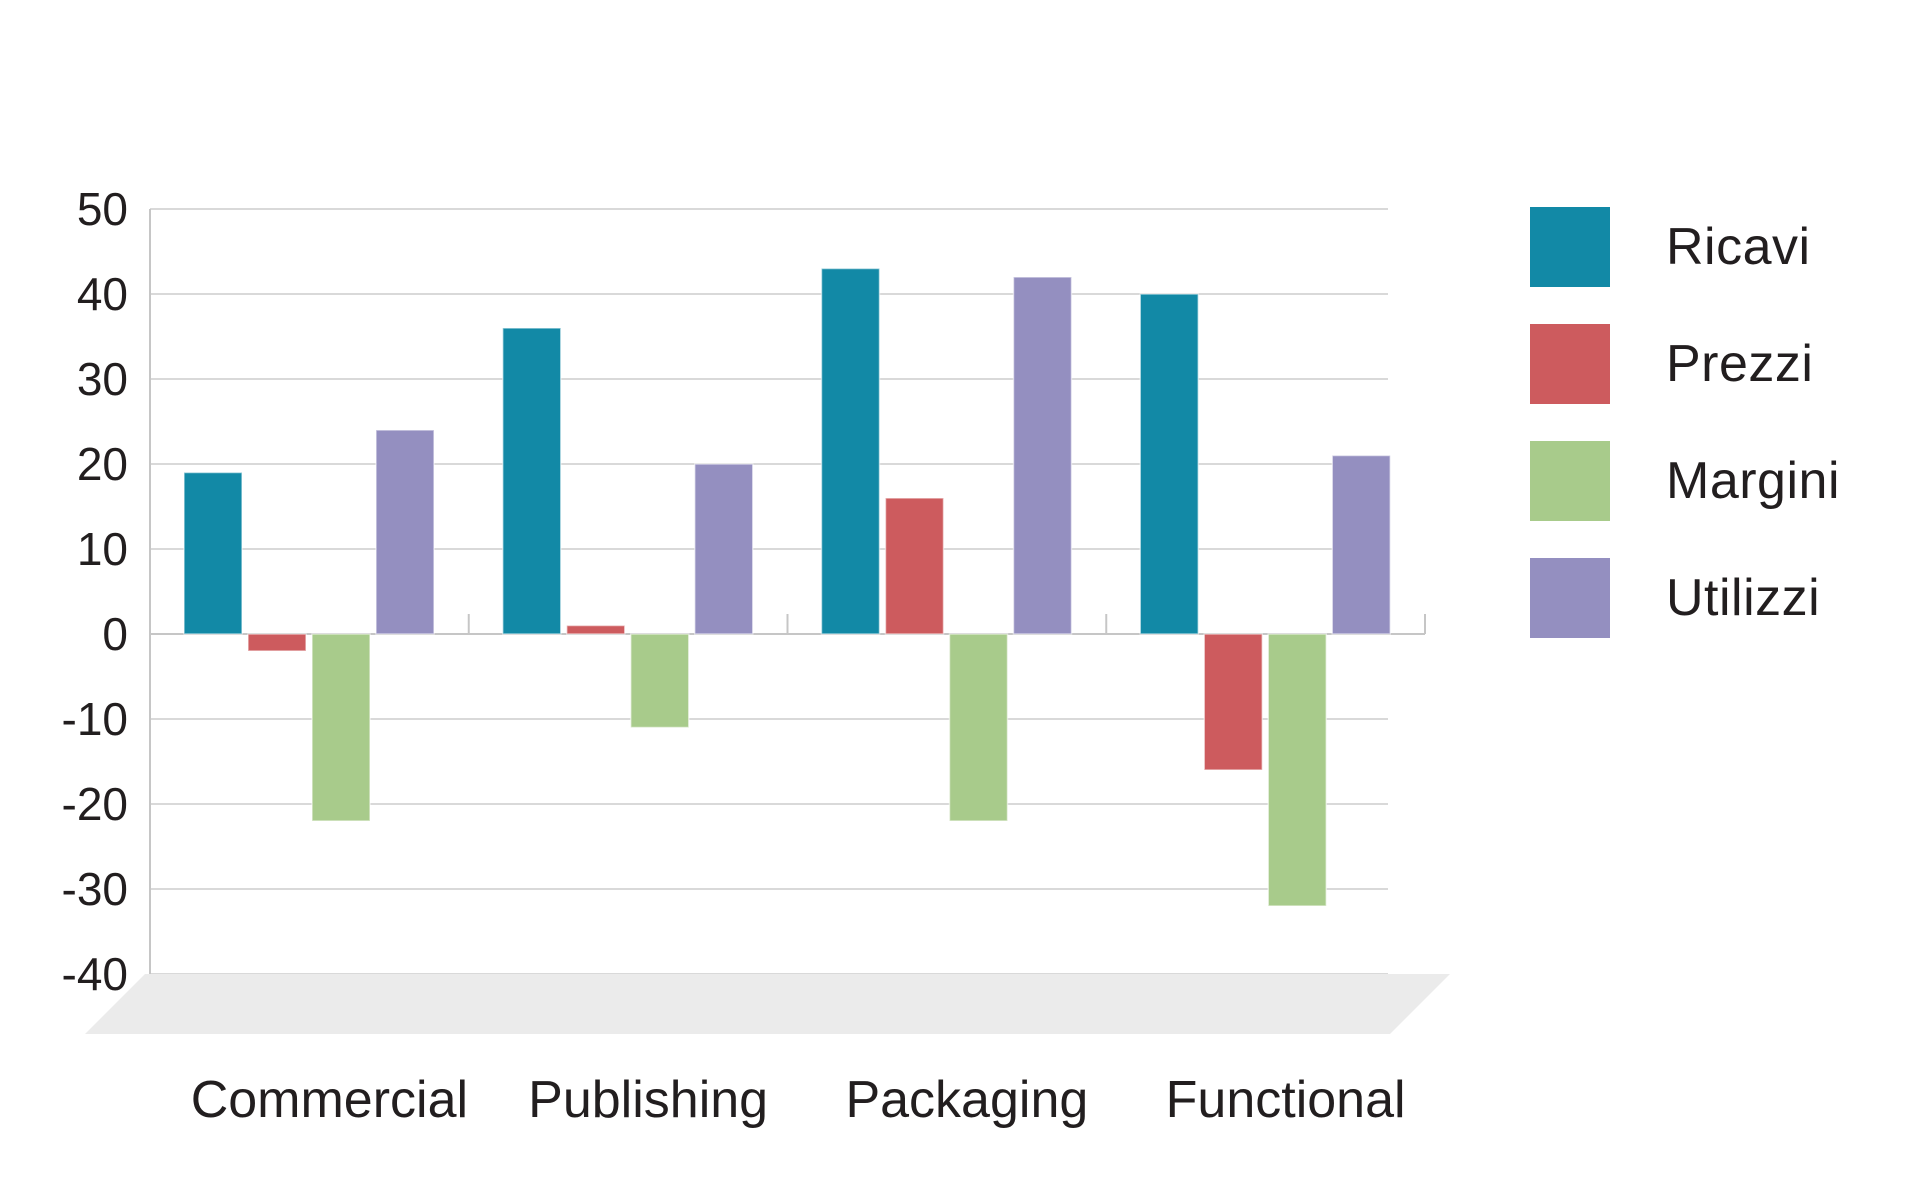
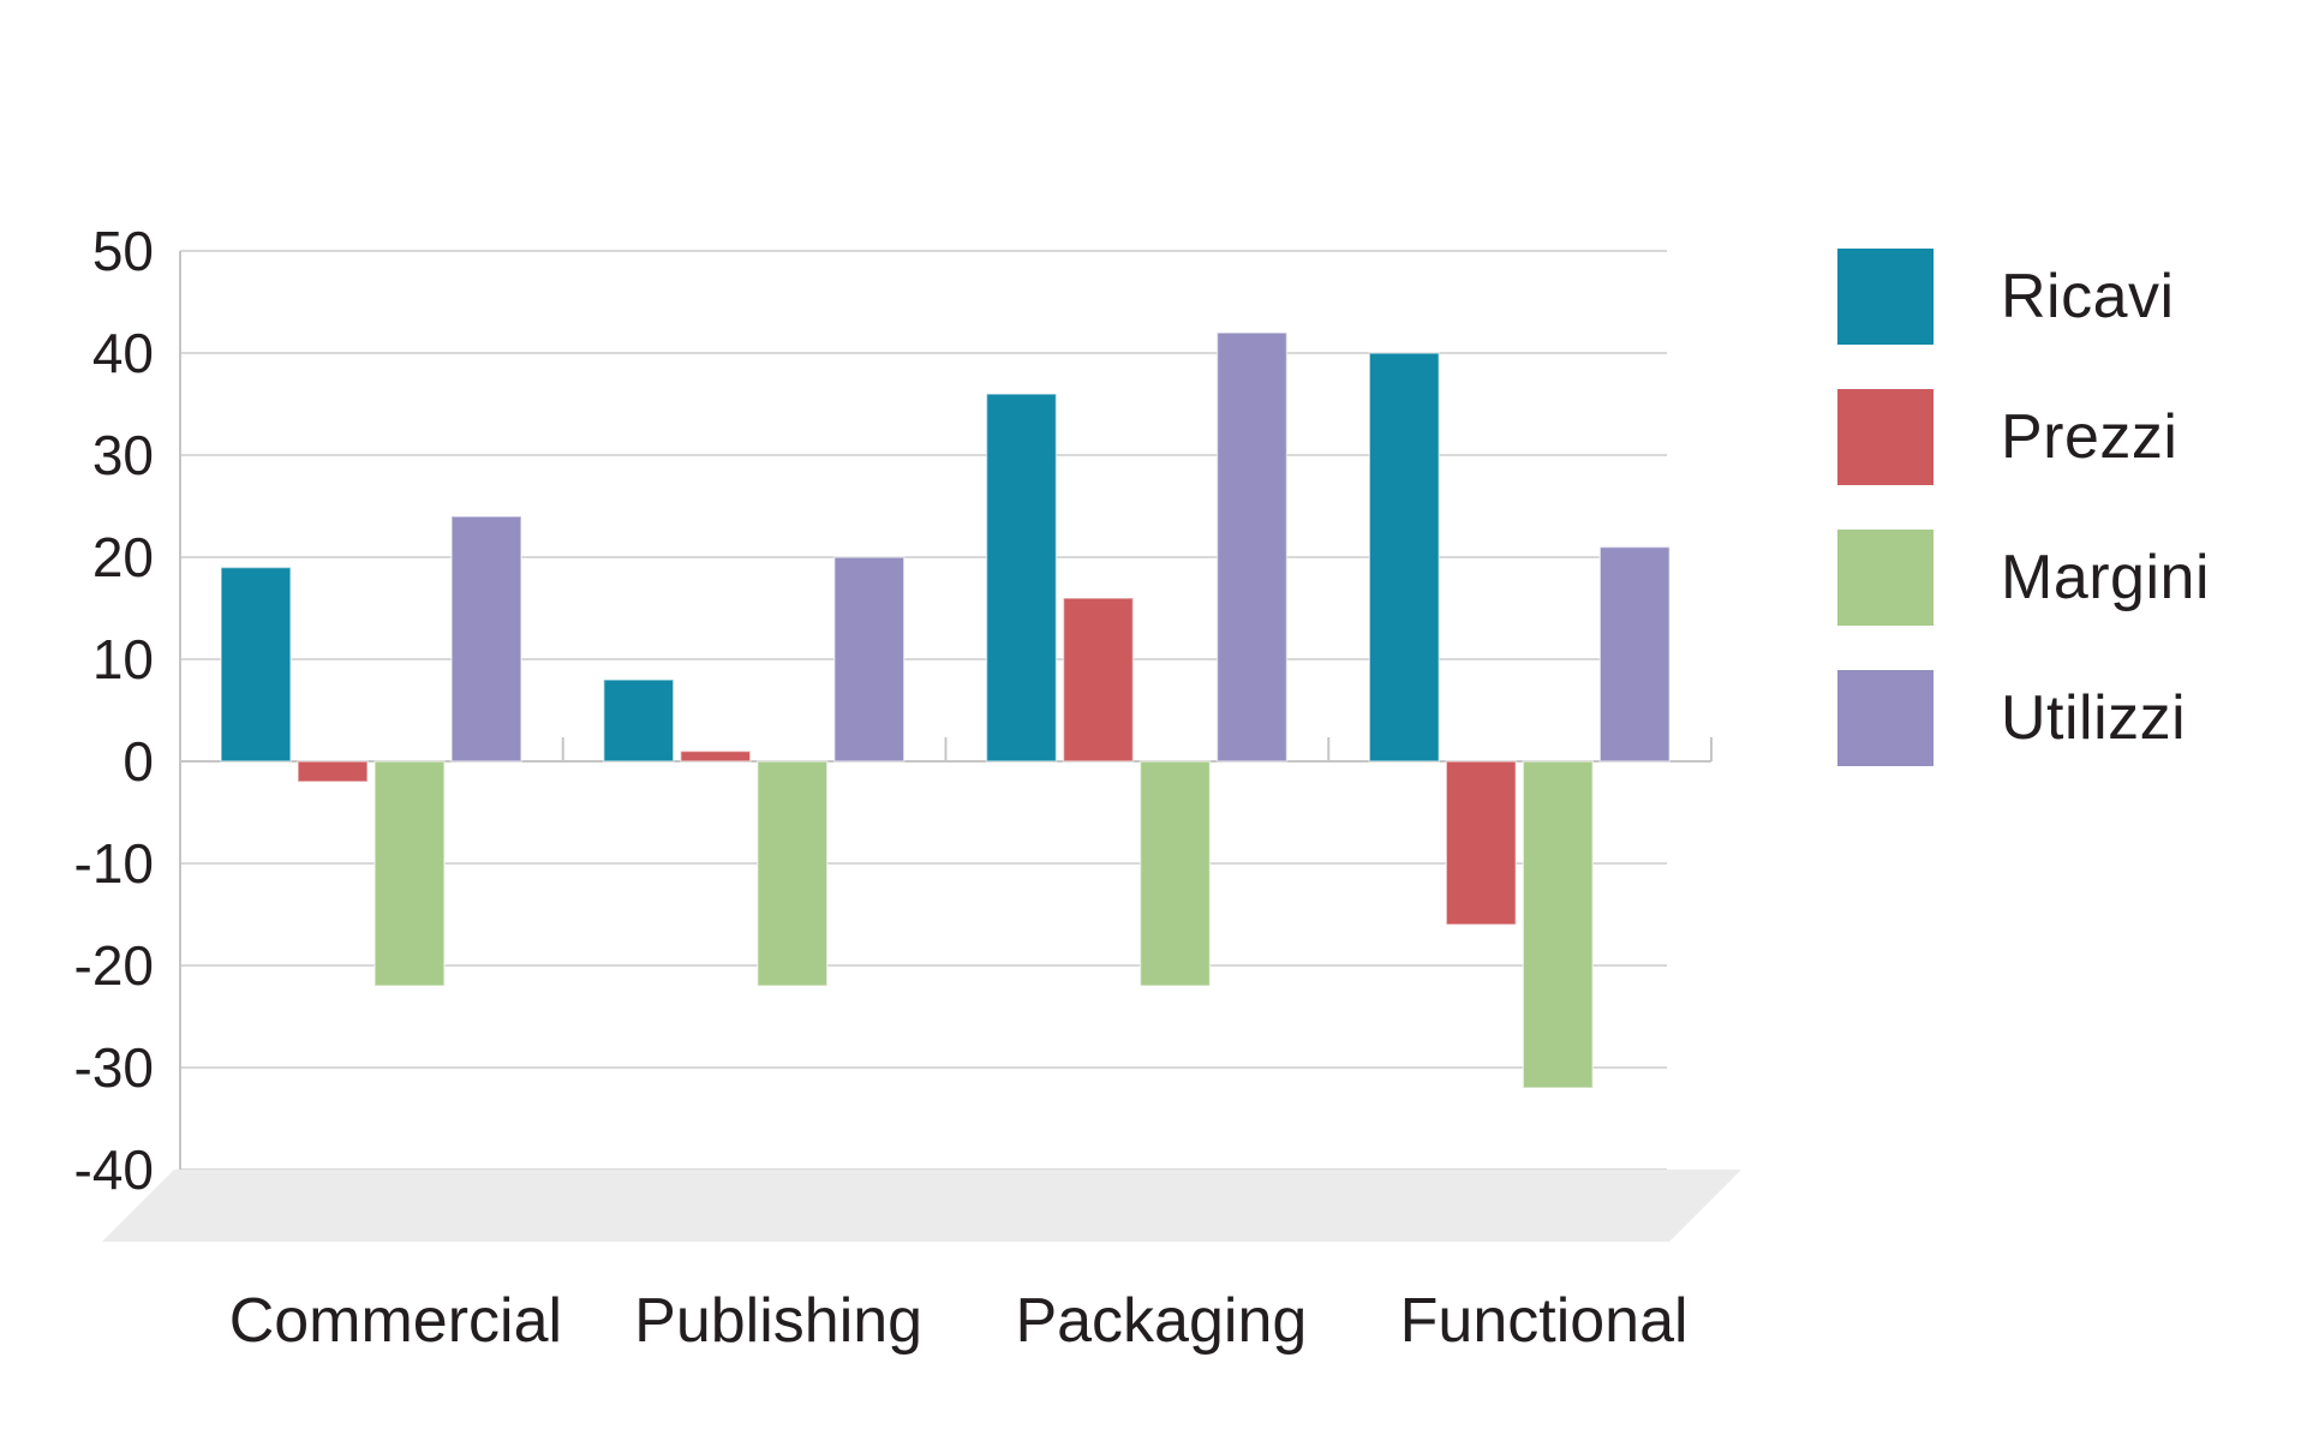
Ricavi/Publishing: 36 -> 8
Margini/Publishing: -11 -> -22
Ricavi/Packaging: 43 -> 36
